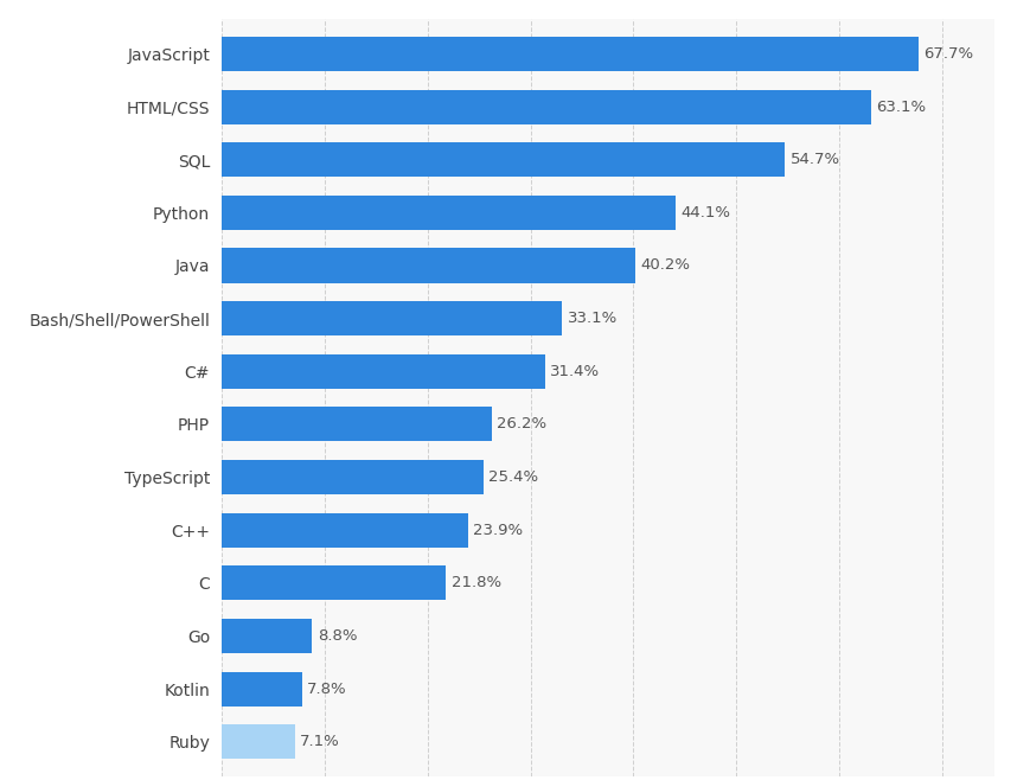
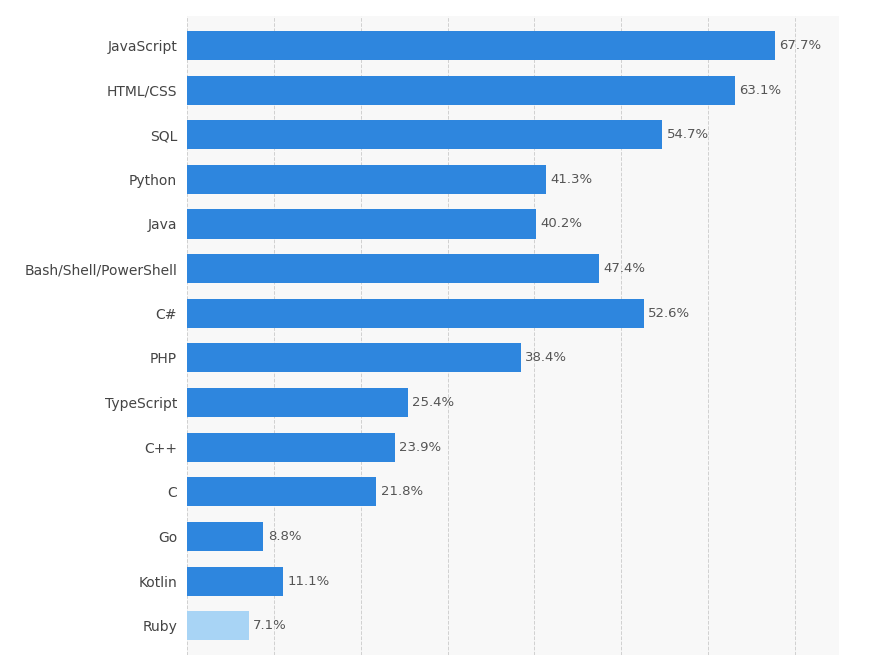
Python: 44.1% -> 41.3%
Bash/Shell/PowerShell: 33.1% -> 47.4%
C#: 31.4% -> 52.6%
PHP: 26.2% -> 38.4%
Kotlin: 7.8% -> 11.1%
